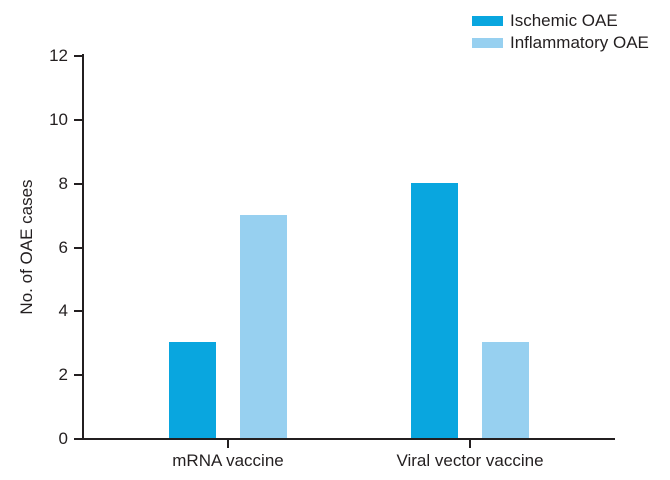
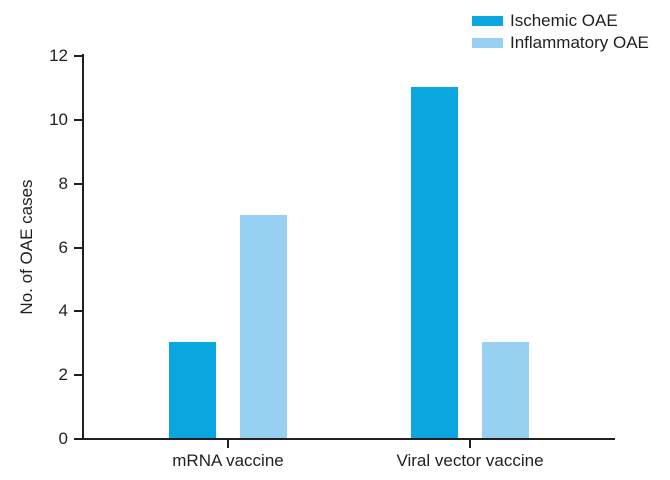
Ischemic OAE/Viral vector vaccine: 8 -> 11
